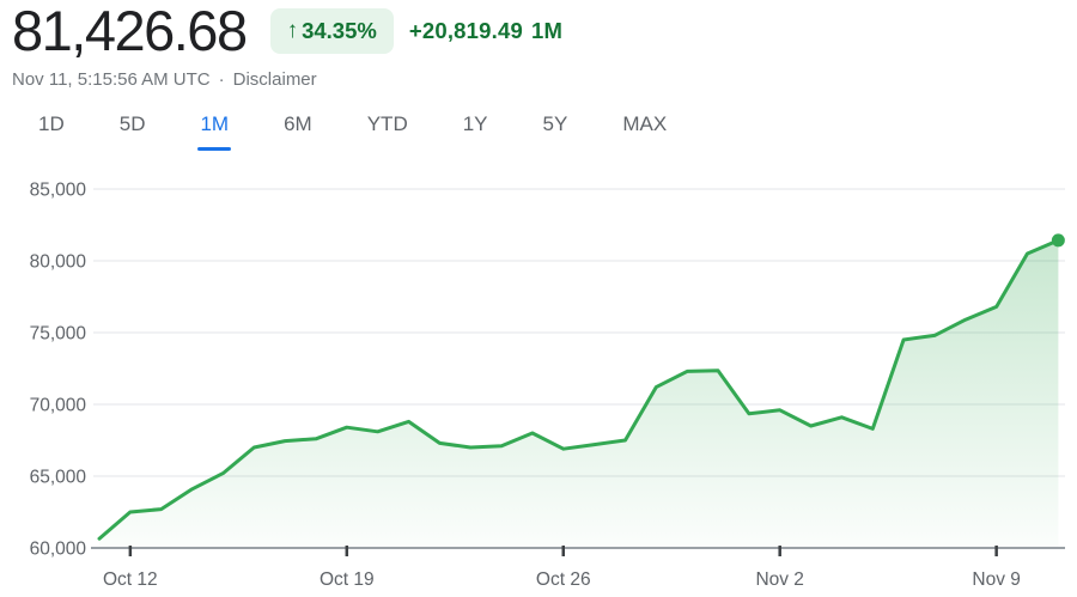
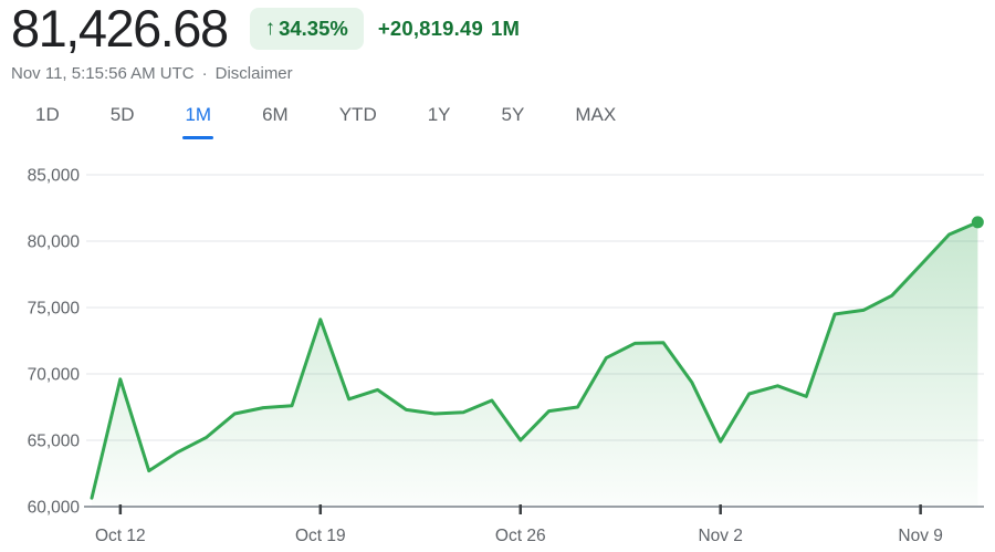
Oct 12: 62500 -> 69600
Oct 19: 68400 -> 74100
Oct 26: 66900 -> 65000
Nov 2: 69600 -> 64900
Nov 9: 76800 -> 78200
